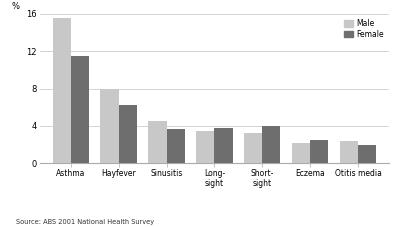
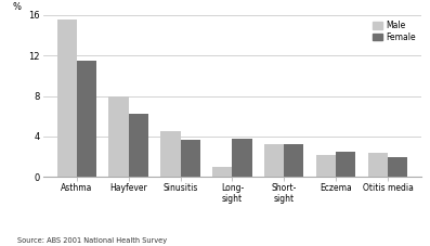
Male/Long- sight: 3.5 -> 1.0
Female/Short- sight: 4.0 -> 3.2
